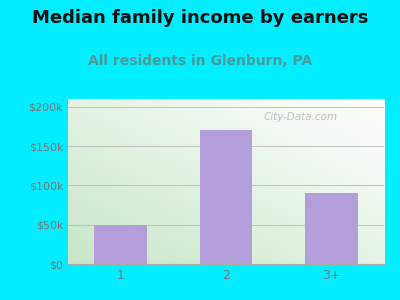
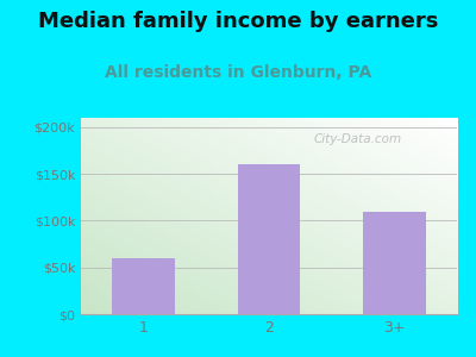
1: $50k -> $60k
2: $170k -> $160k
3+: $90k -> $110k
